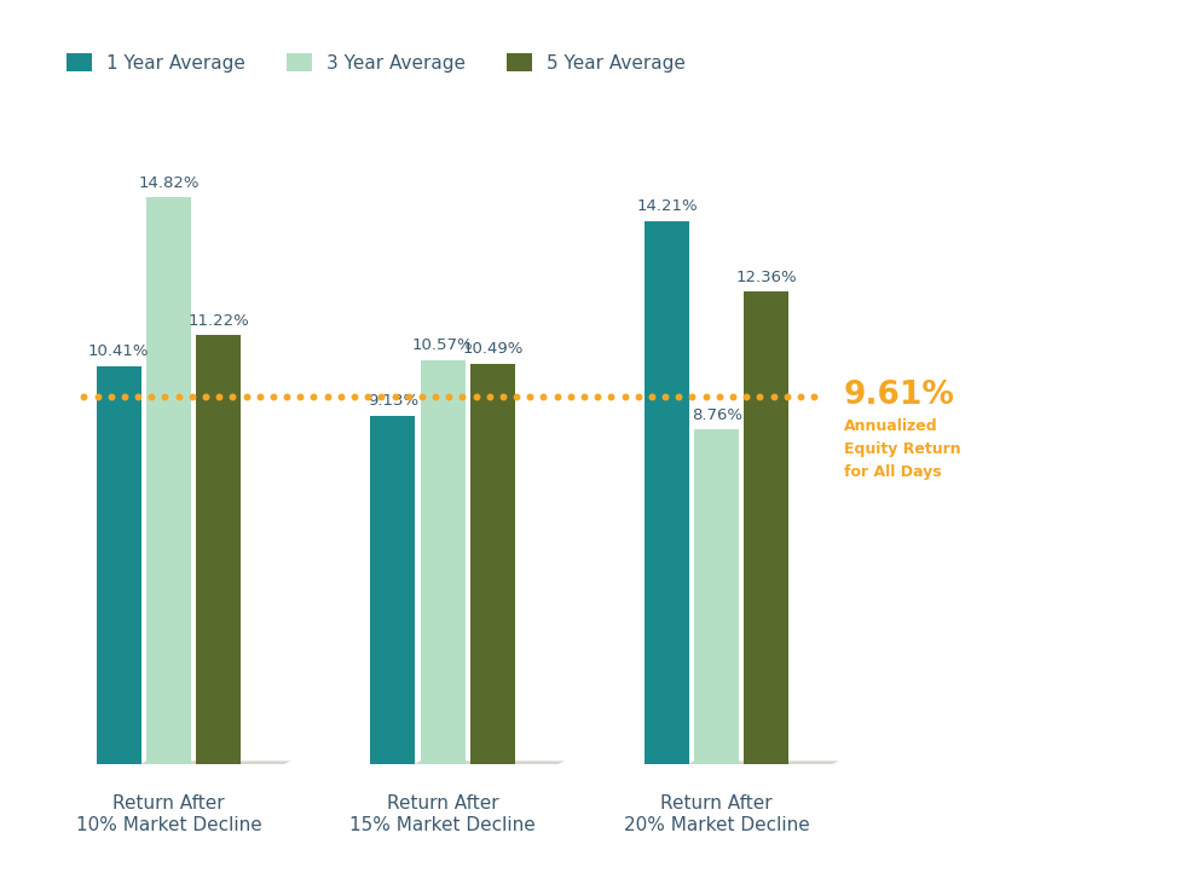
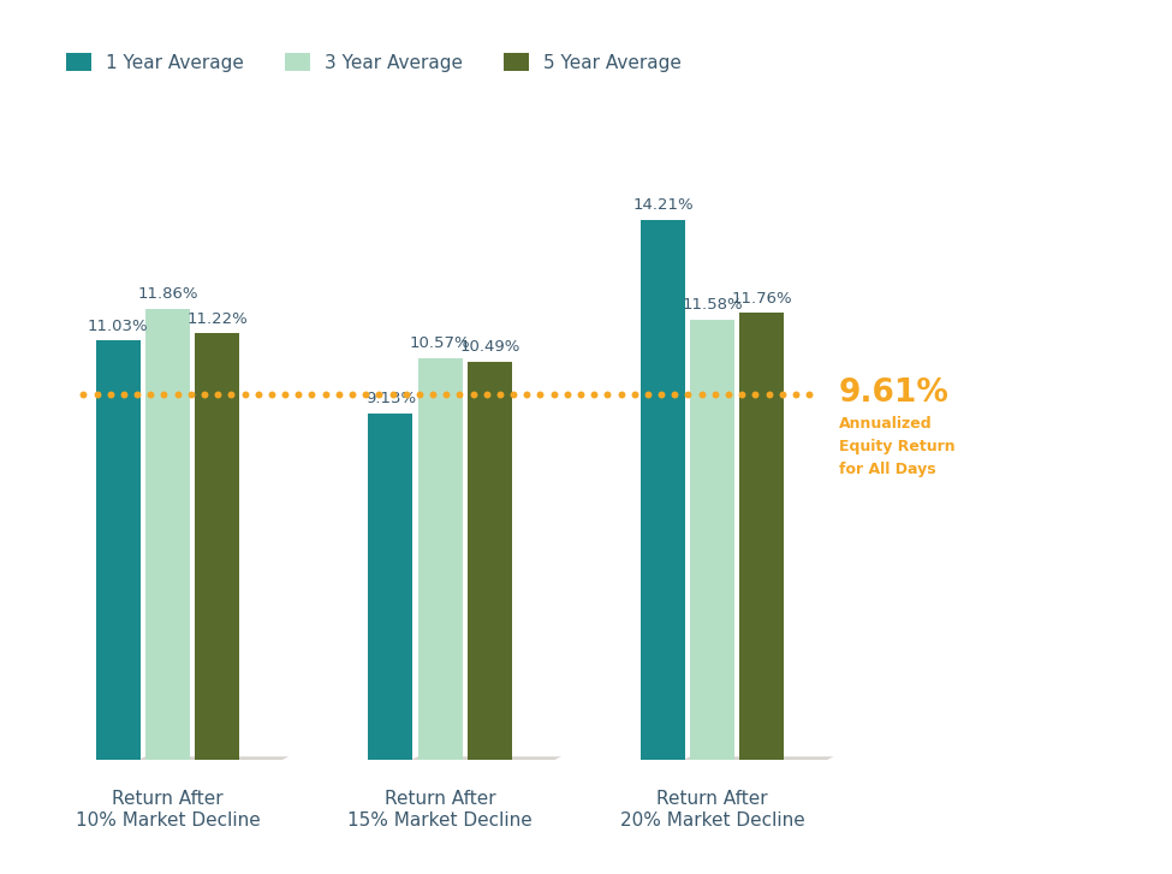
1 Year Average/Return After 10% Market Decline: 10.41% -> 11.03%
3 Year Average/Return After 10% Market Decline: 14.82% -> 11.86%
3 Year Average/Return After 20% Market Decline: 8.76% -> 11.58%
5 Year Average/Return After 20% Market Decline: 12.36% -> 11.76%
